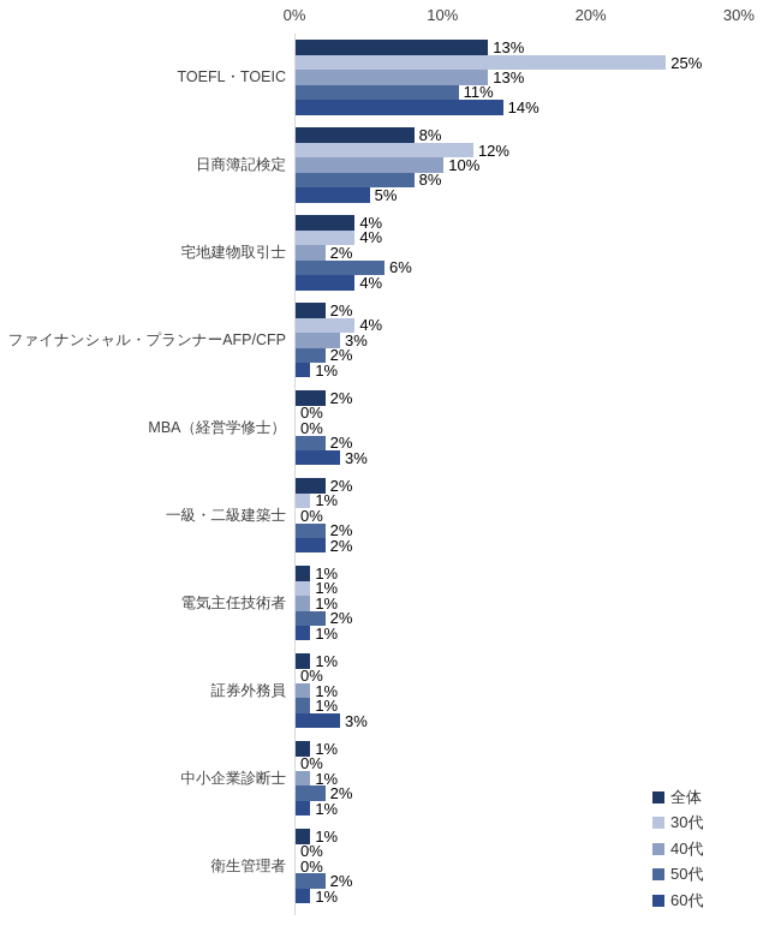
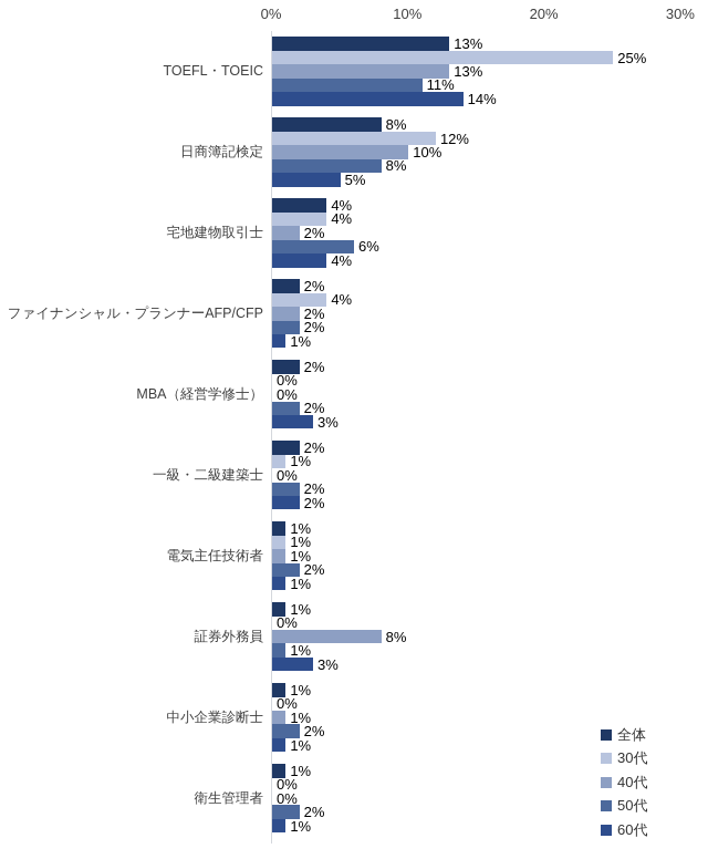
40代/ファイナンシャル・プランナーAFP/CFP: 3% -> 2%
40代/証券外務員: 1% -> 8%
